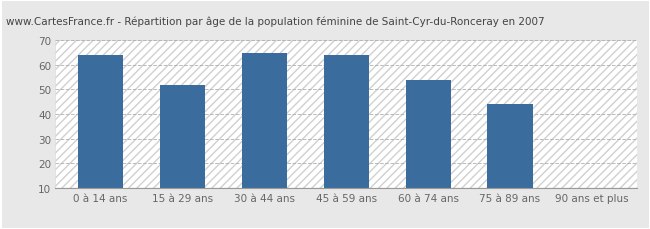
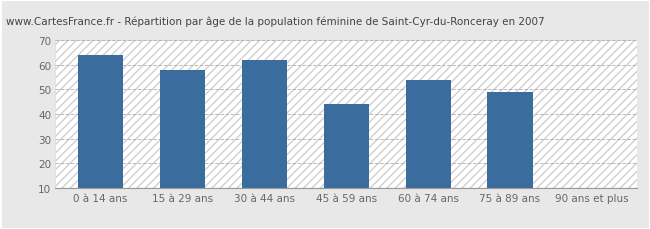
15 à 29 ans: 52 -> 58
30 à 44 ans: 65 -> 62
45 à 59 ans: 64 -> 44
75 à 89 ans: 44 -> 49
